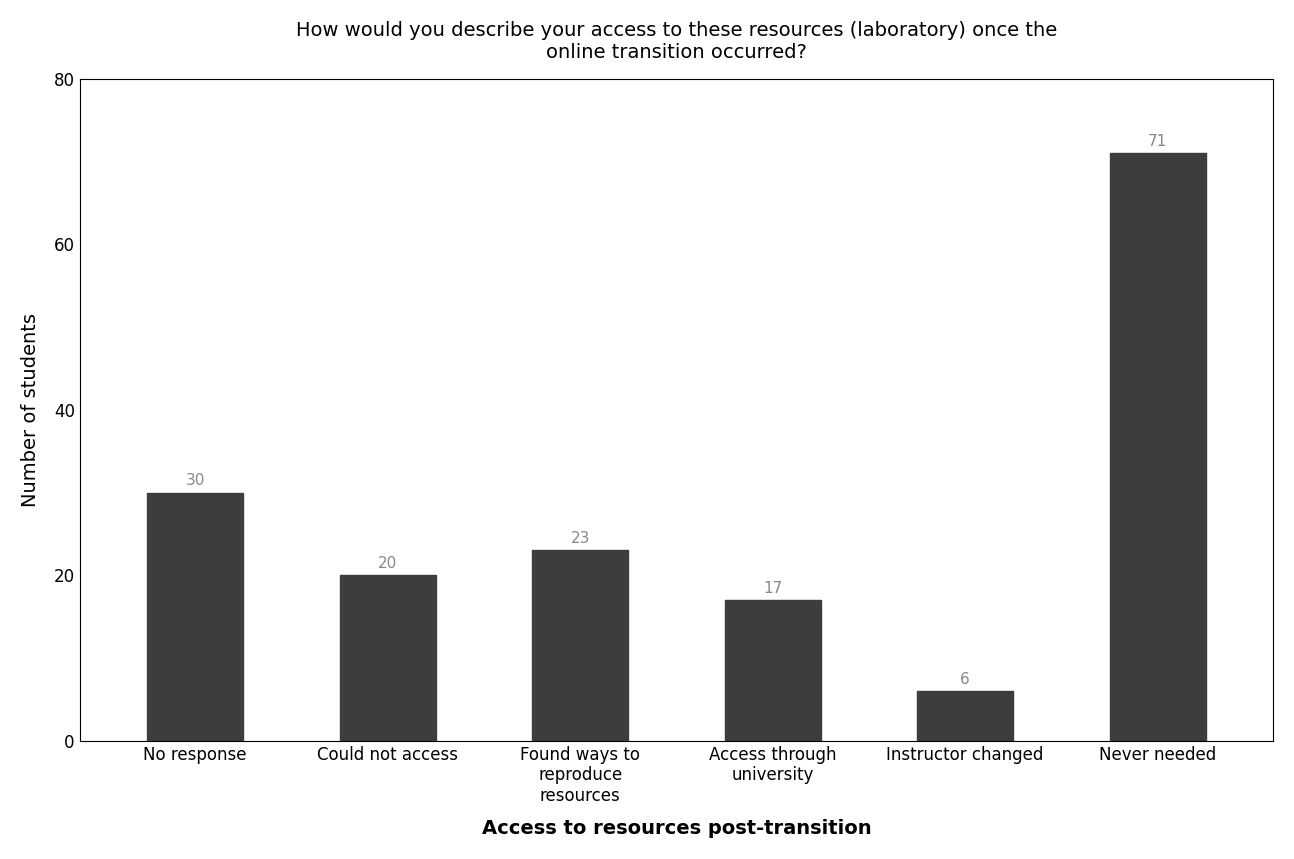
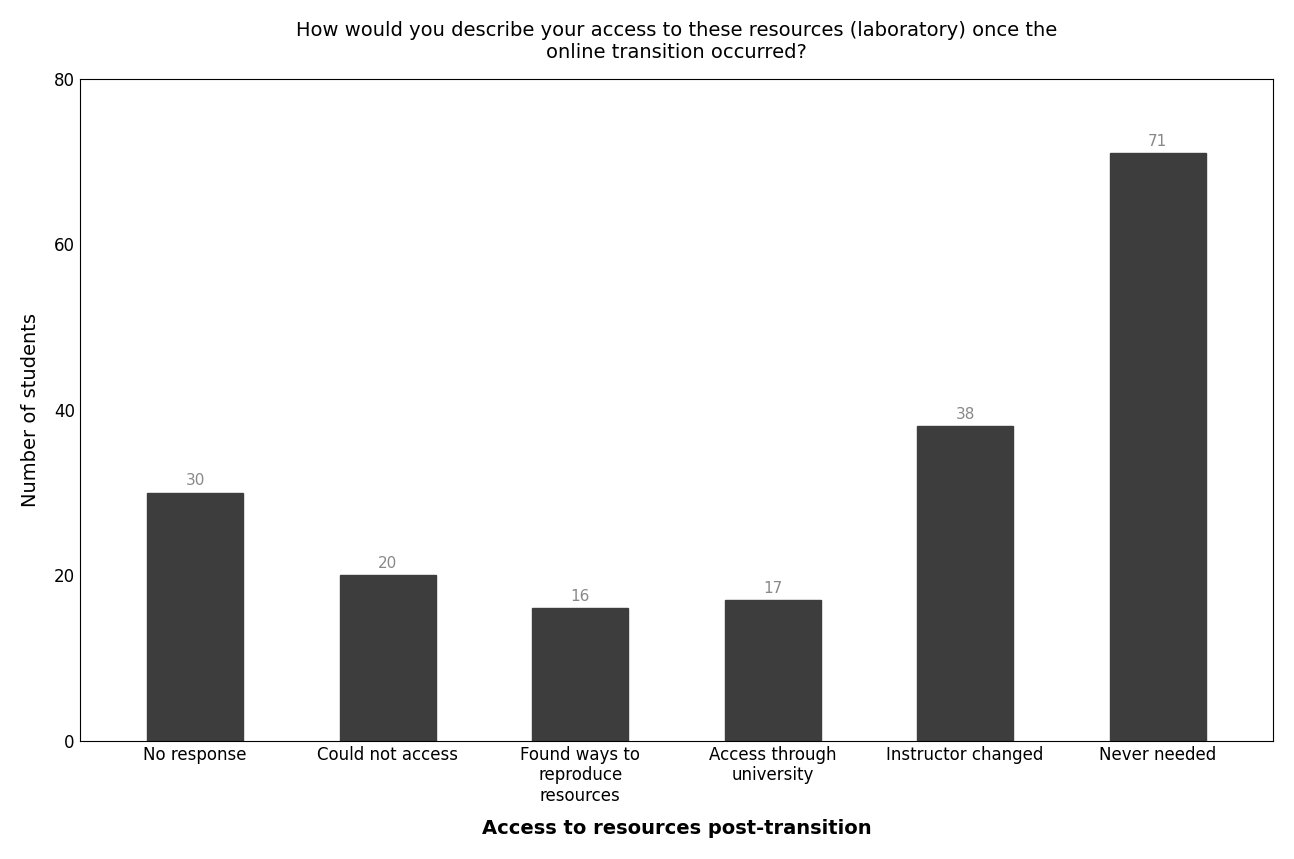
Found ways to reproduce resources: 23 -> 16
Instructor changed: 6 -> 38
